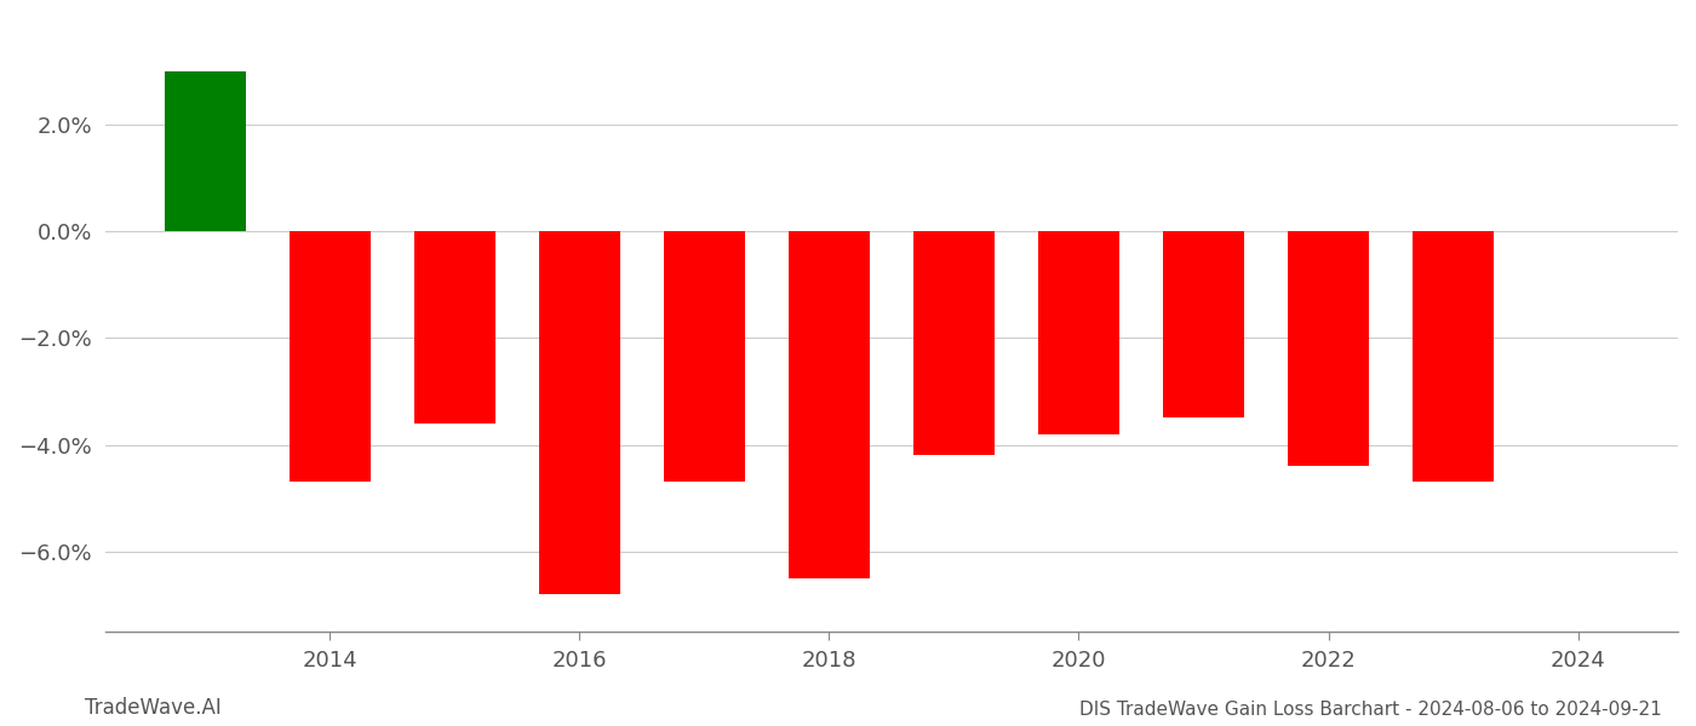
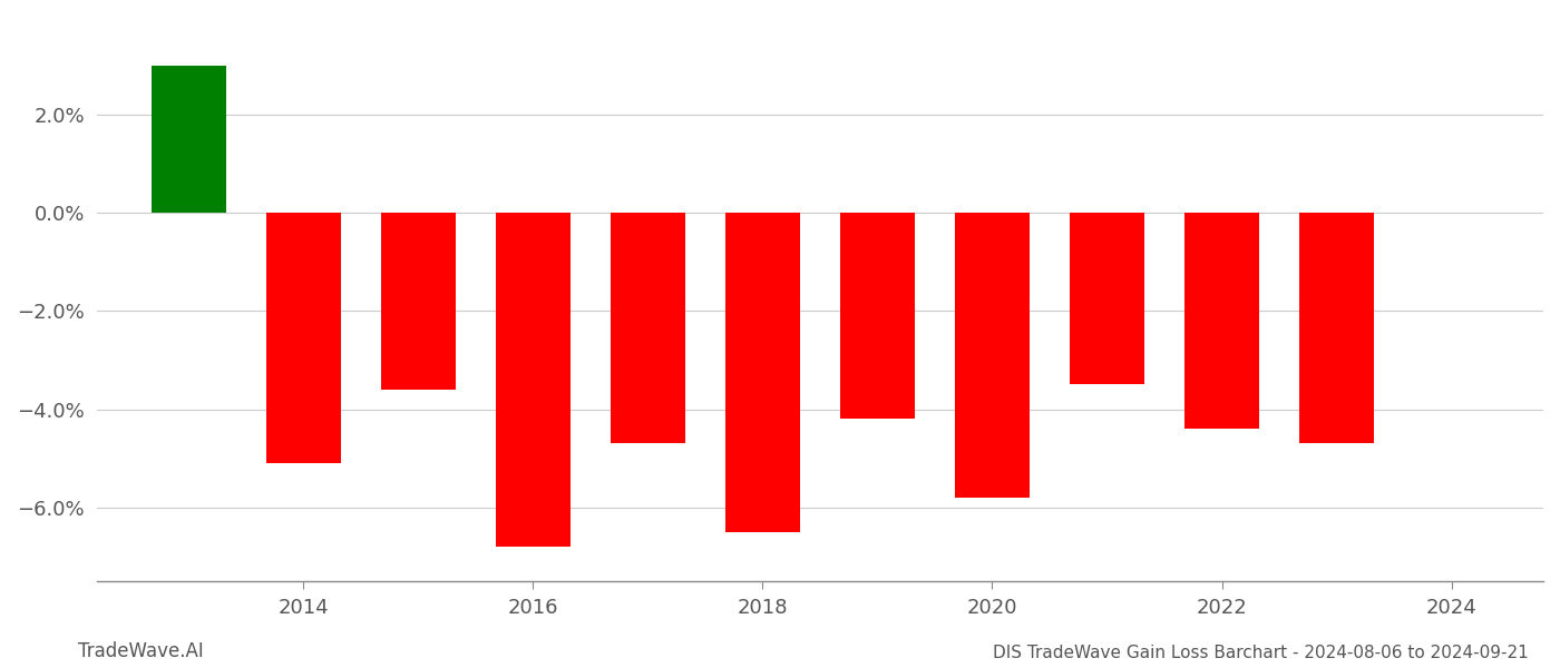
2014: -4.7% -> -5.1%
2020: -3.8% -> -5.8%
